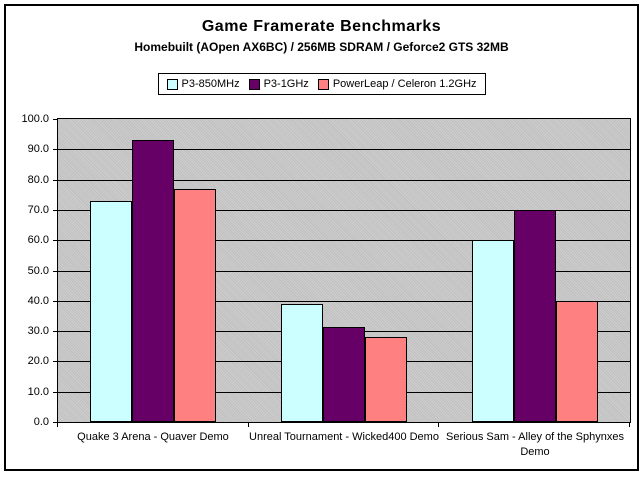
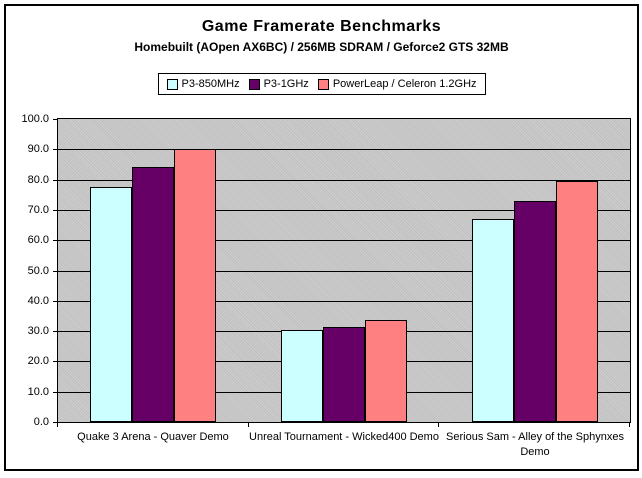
P3-850MHz/Quake 3 Arena - Quaver Demo: 73 -> 78
P3-1GHz/Quake 3 Arena - Quaver Demo: 93 -> 84
PowerLeap / Celeron 1.2GHz/Quake 3 Arena - Quaver Demo: 77 -> 90
P3-850MHz/Unreal Tournament - Wicked400 Demo: 39 -> 30
PowerLeap / Celeron 1.2GHz/Unreal Tournament - Wicked400 Demo: 28 -> 34
P3-850MHz/Serious Sam - Alley of the Sphynxes Demo: 60 -> 67
P3-1GHz/Serious Sam - Alley of the Sphynxes Demo: 70 -> 73
PowerLeap / Celeron 1.2GHz/Serious Sam - Alley of the Sphynxes Demo: 40 -> 80
